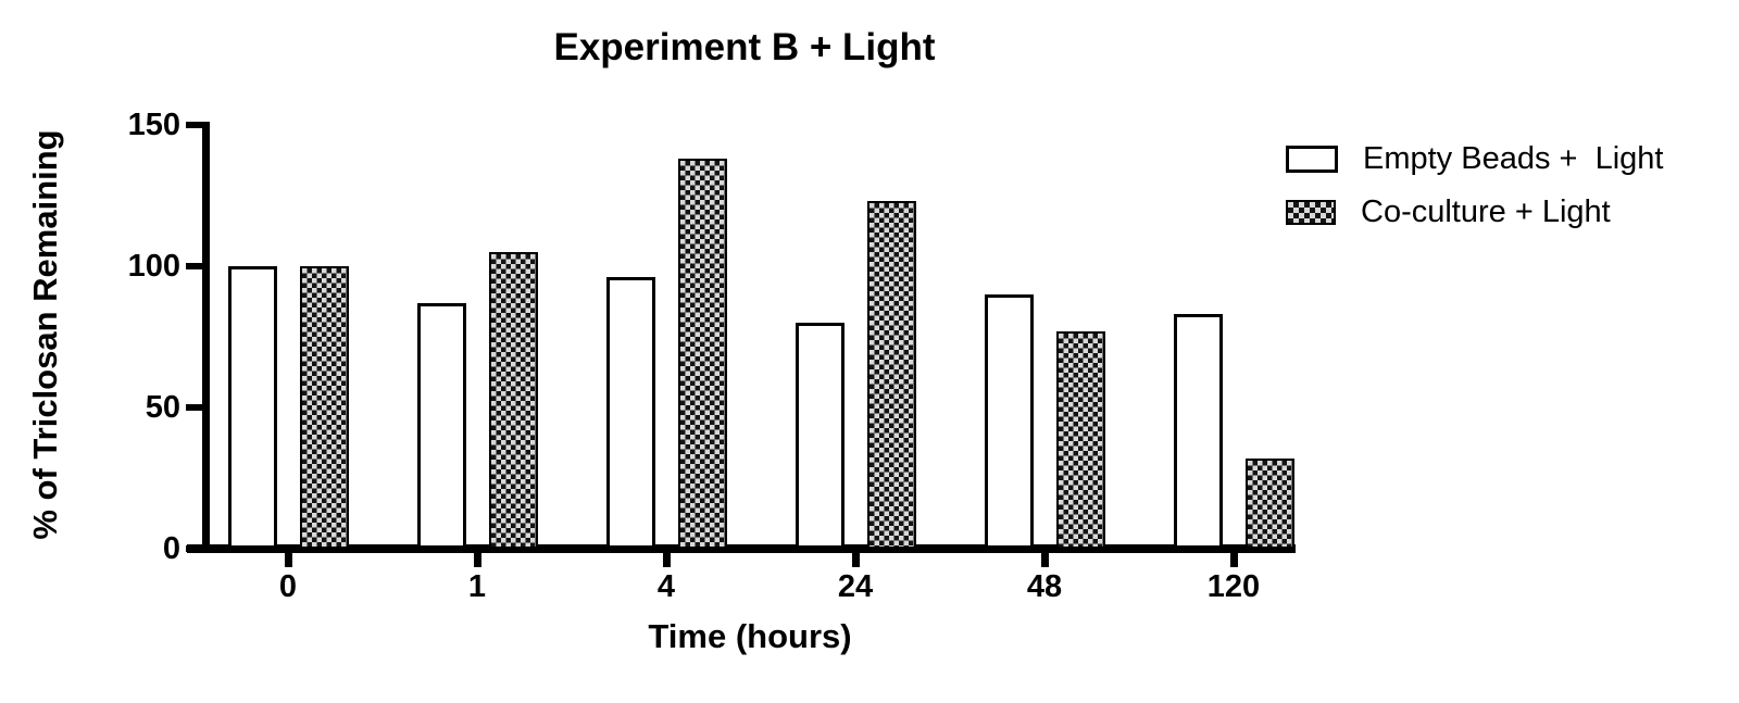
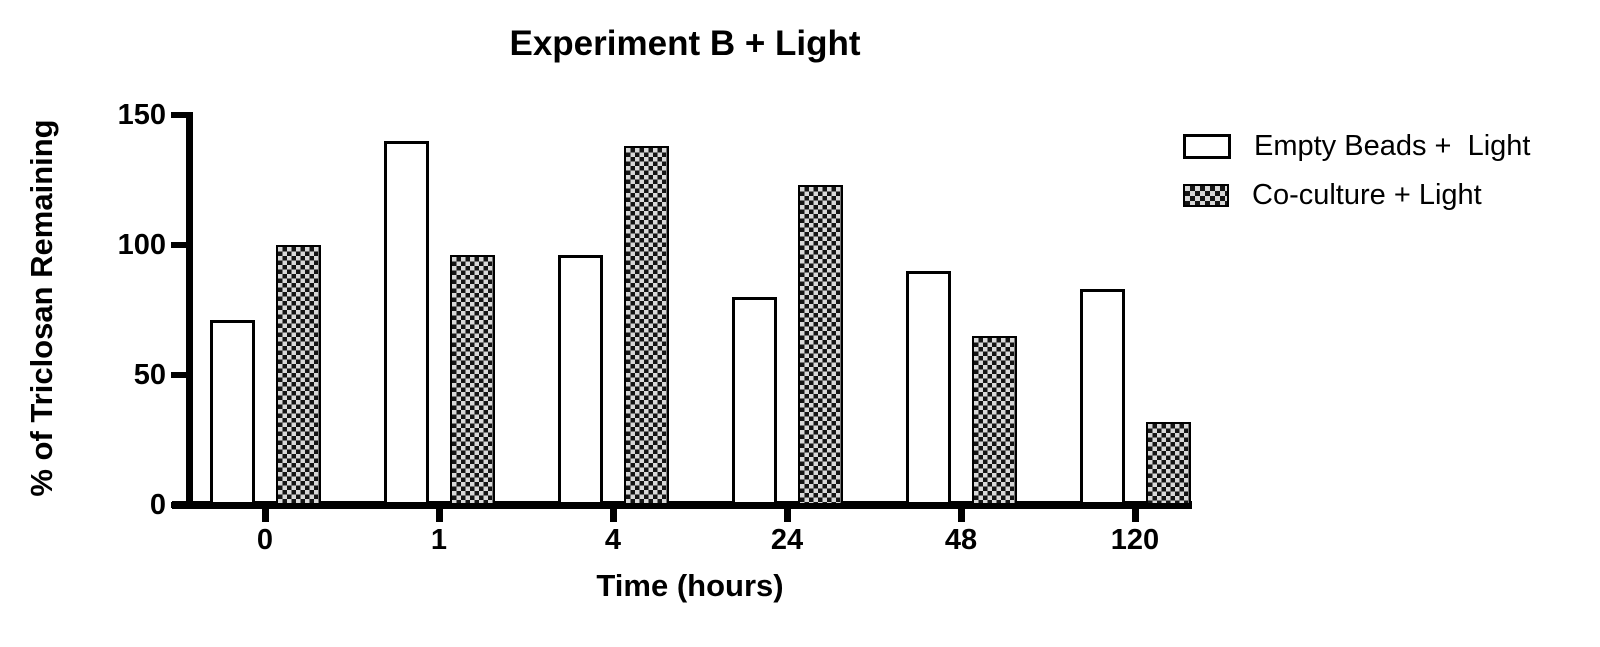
Empty Beads + Light/0: 100 -> 71
Empty Beads + Light/1: 87 -> 140
Co-culture + Light/1: 105 -> 96
Co-culture + Light/48: 77 -> 65
